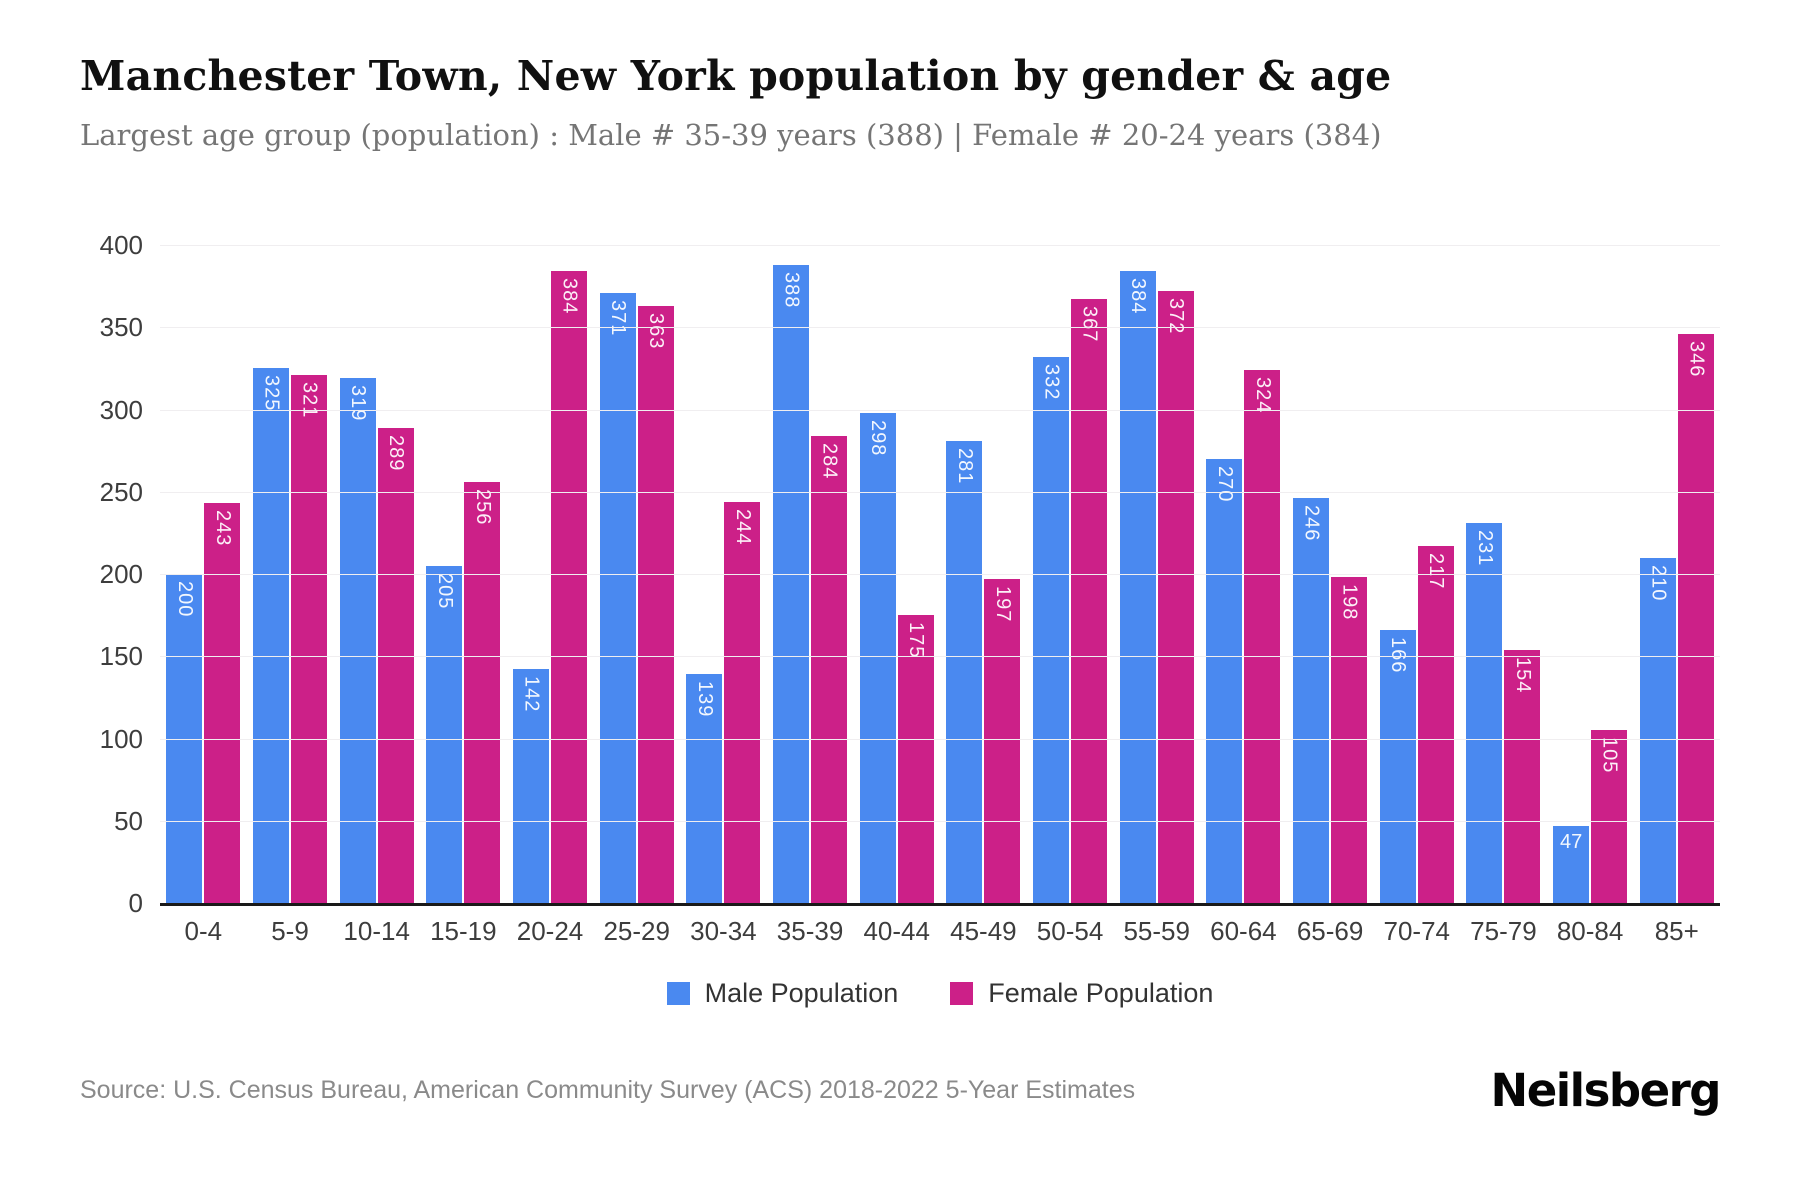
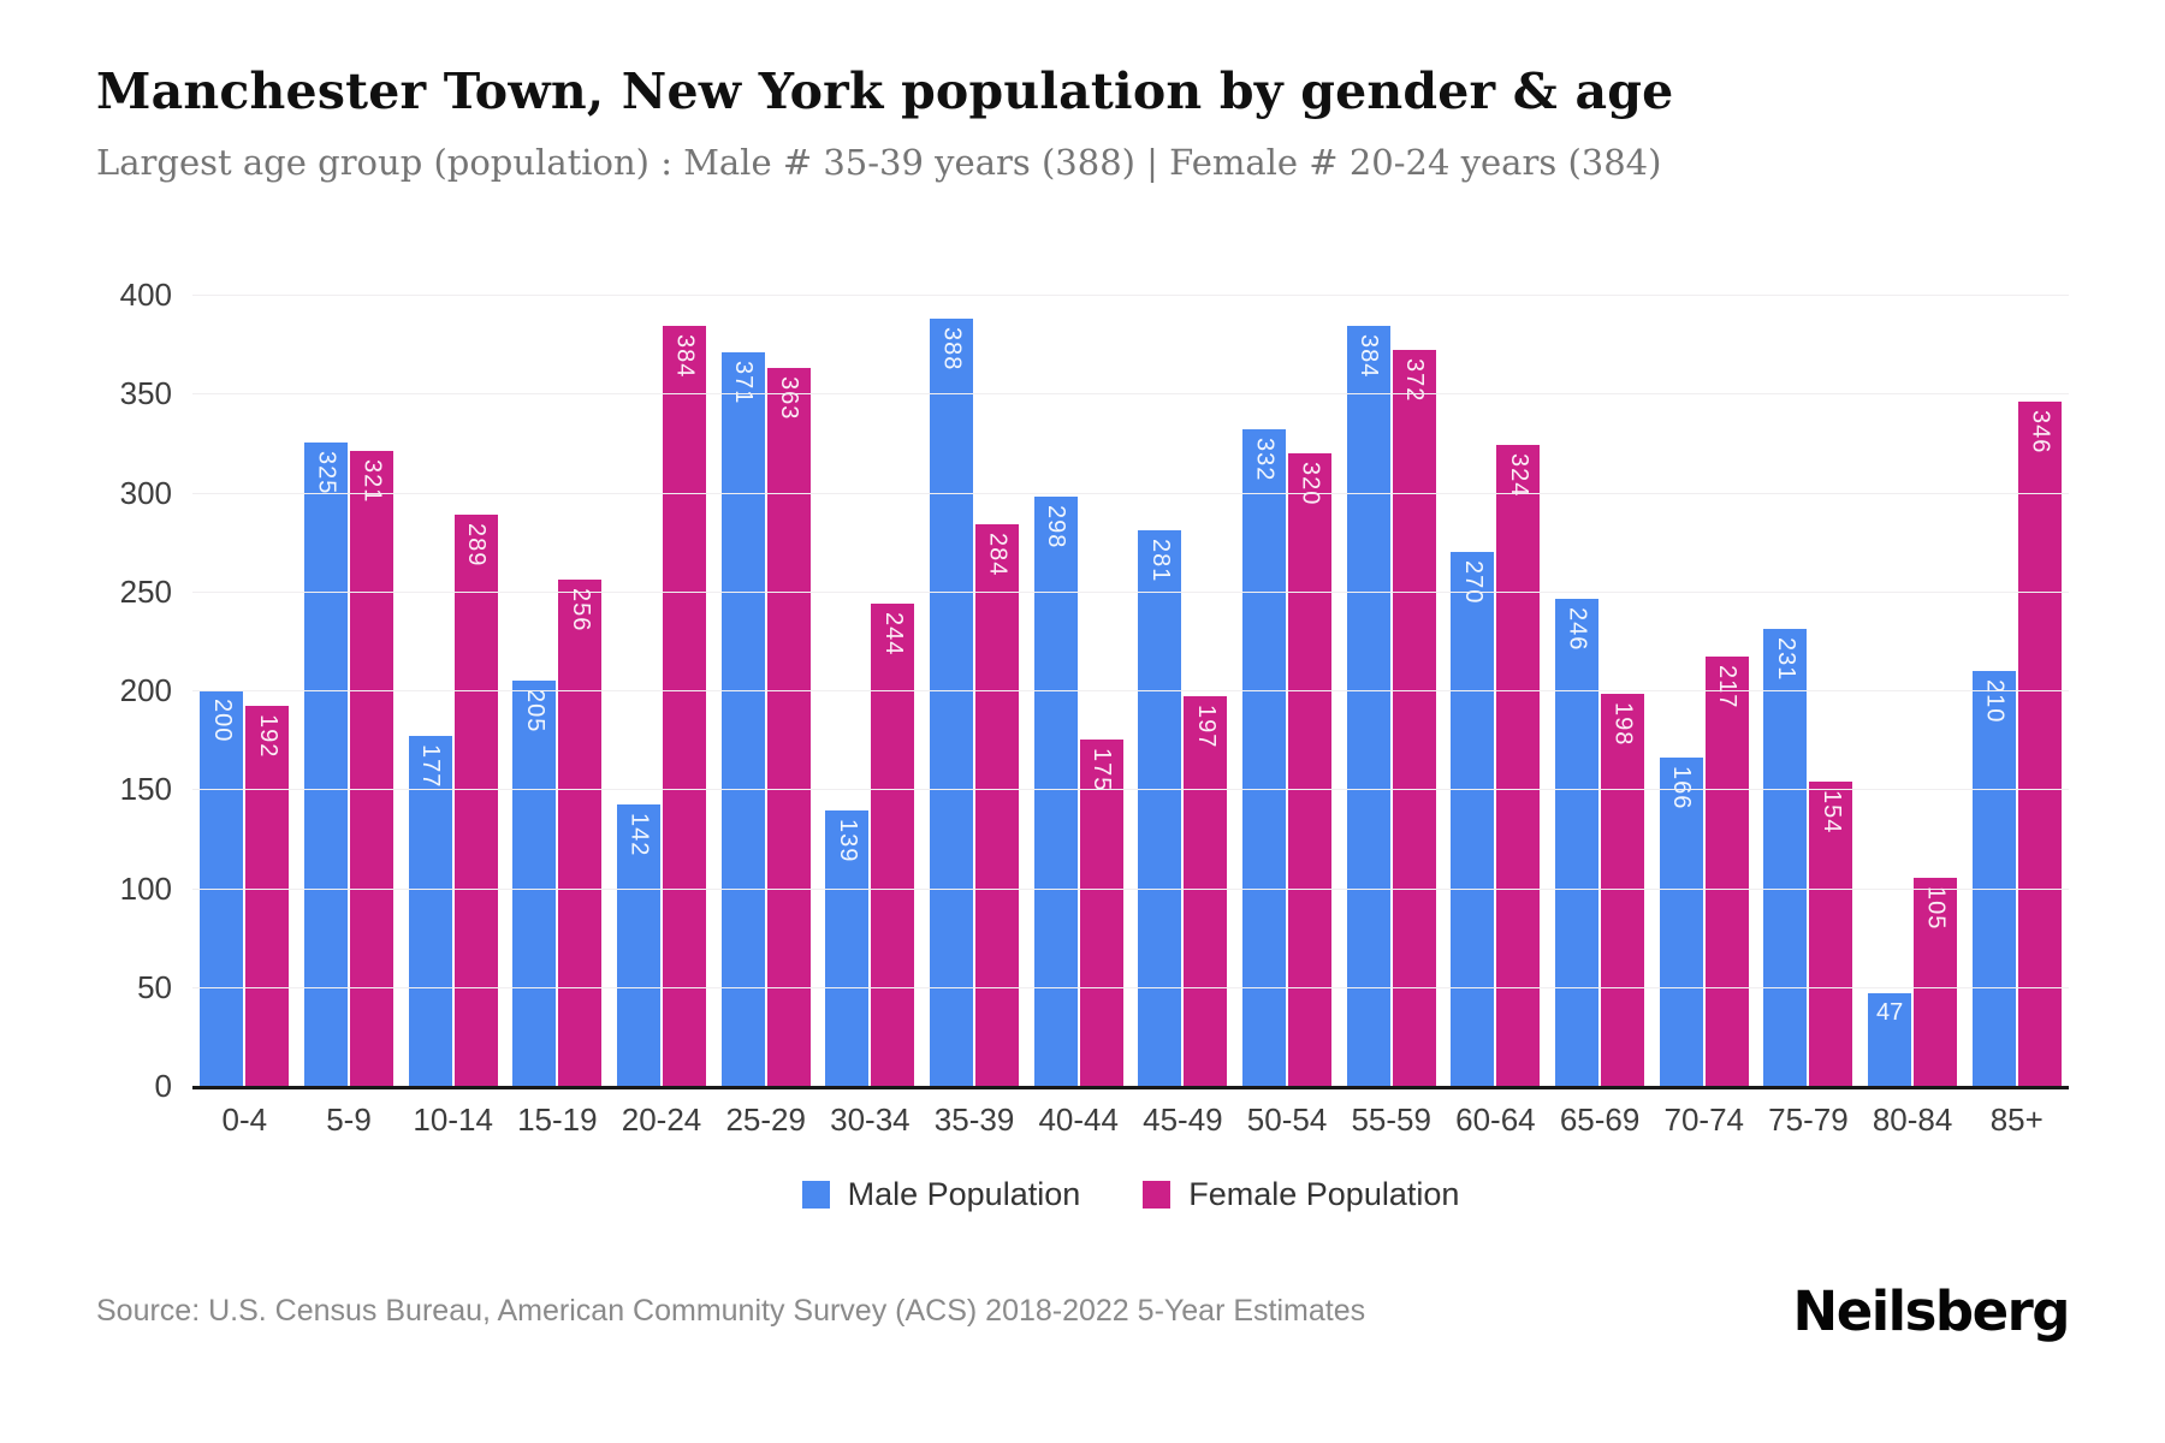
Female Population/0-4: 243 -> 192
Male Population/10-14: 319 -> 177
Female Population/50-54: 367 -> 320
